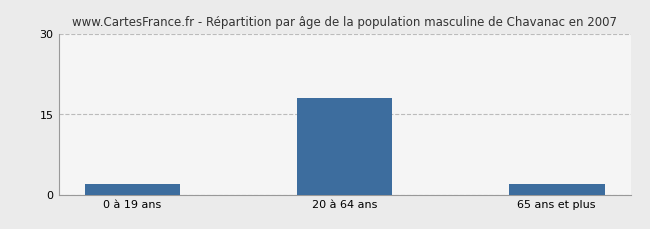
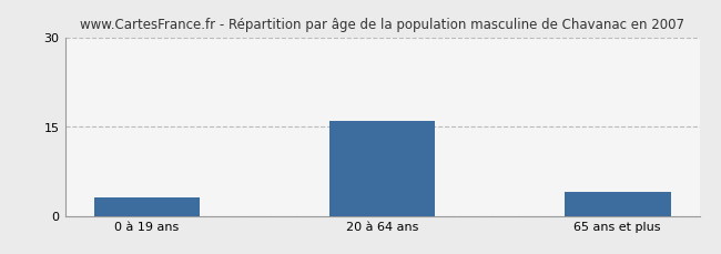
0 à 19 ans: 2 -> 3
20 à 64 ans: 18 -> 16
65 ans et plus: 2 -> 4
